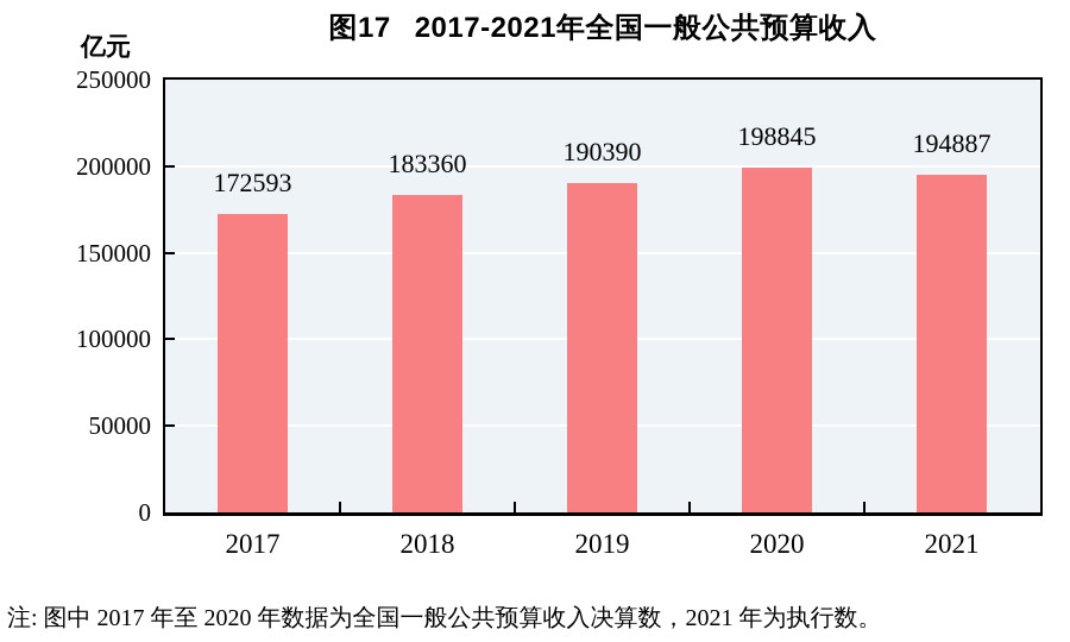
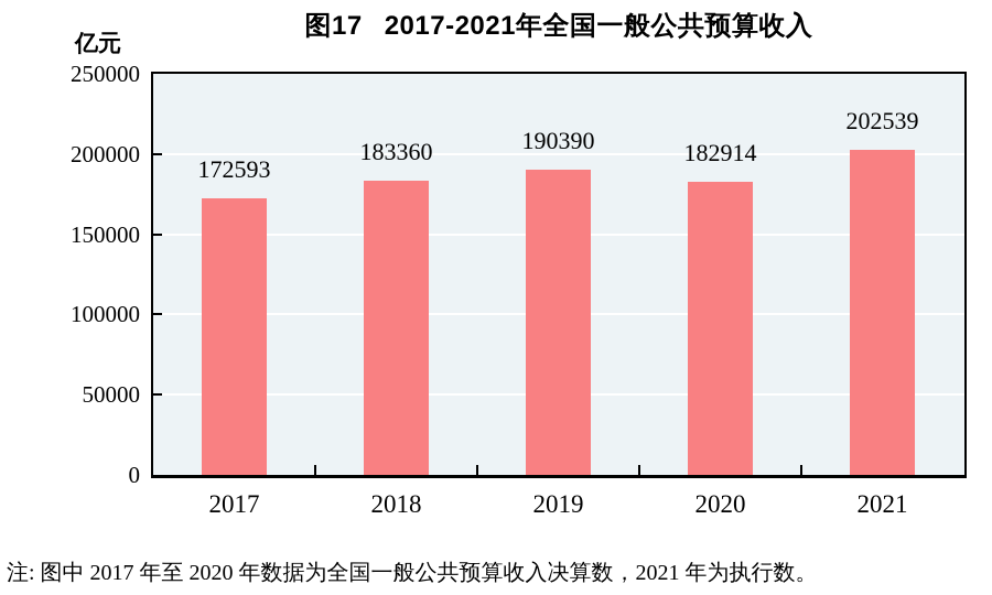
2020: 198845 -> 182914
2021: 194887 -> 202539
